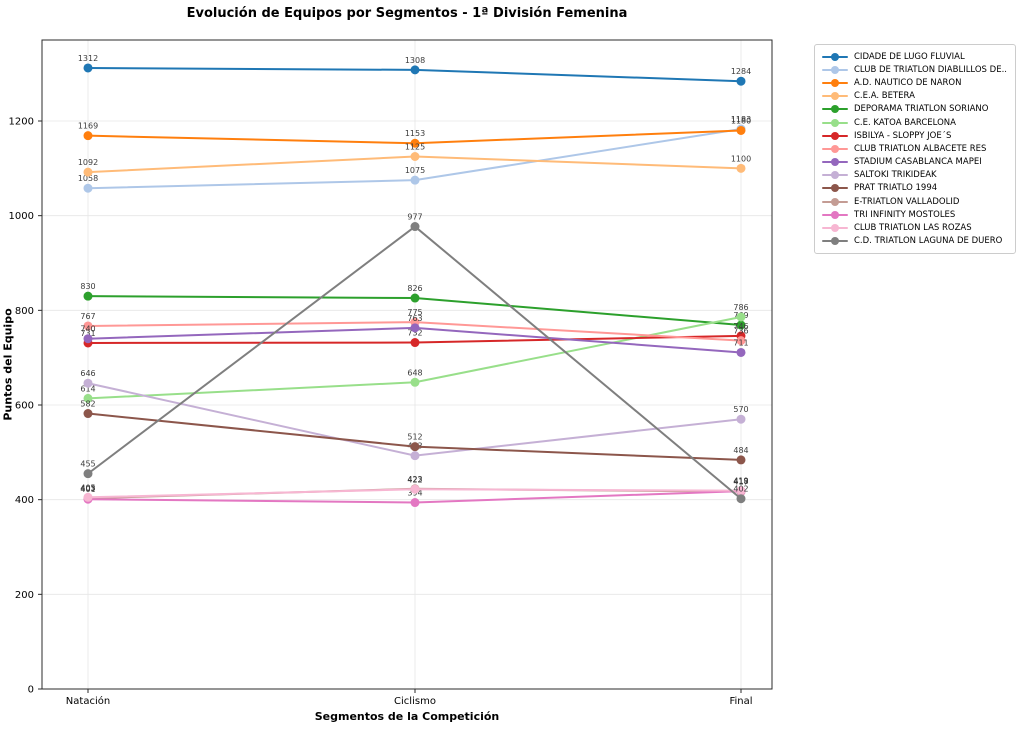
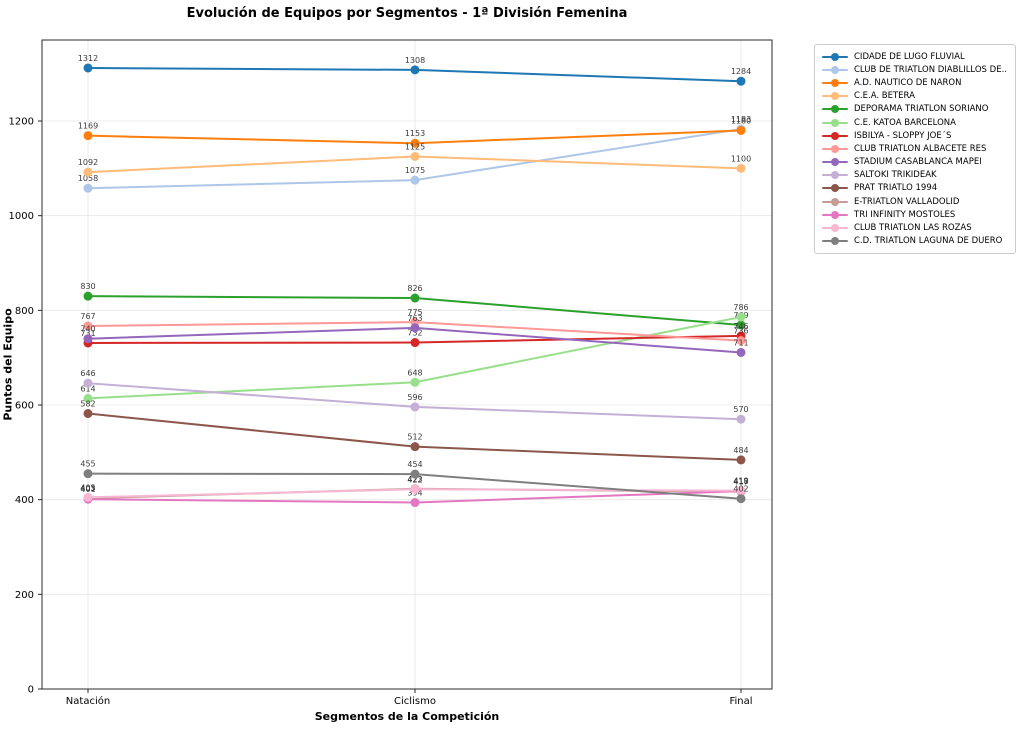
SALTOKI TRIKIDEAK/Ciclismo: 493 -> 596
C.D. TRIATLÓN LAGUNA DE DUERO/Ciclismo: 977 -> 454
